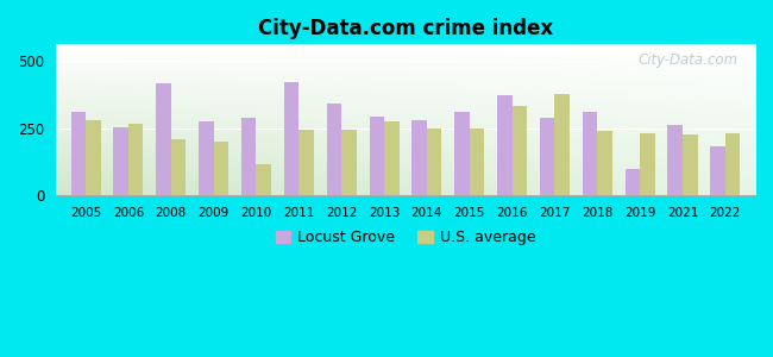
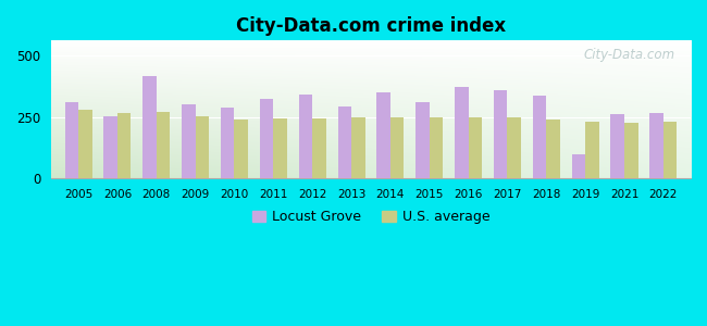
U.S. average/2008: 210 -> 272
Locust Grove/2009: 275 -> 300
U.S. average/2009: 200 -> 252
U.S. average/2010: 115 -> 240
Locust Grove/2011: 420 -> 325
U.S. average/2013: 275 -> 250
Locust Grove/2014: 280 -> 348
U.S. average/2016: 330 -> 246
Locust Grove/2017: 290 -> 358
U.S. average/2017: 375 -> 246
Locust Grove/2018: 310 -> 338
Locust Grove/2022: 180 -> 268
